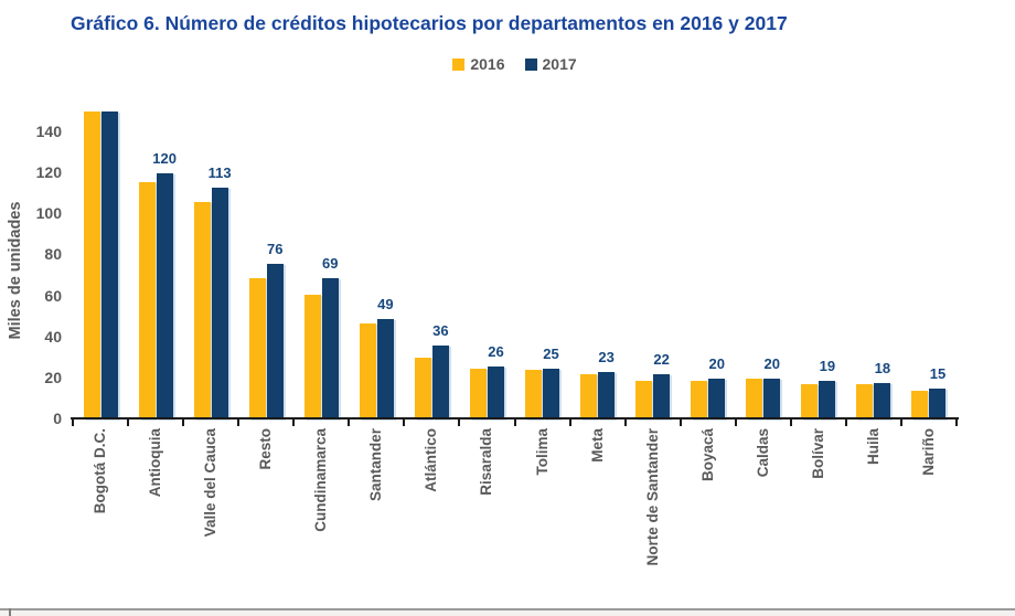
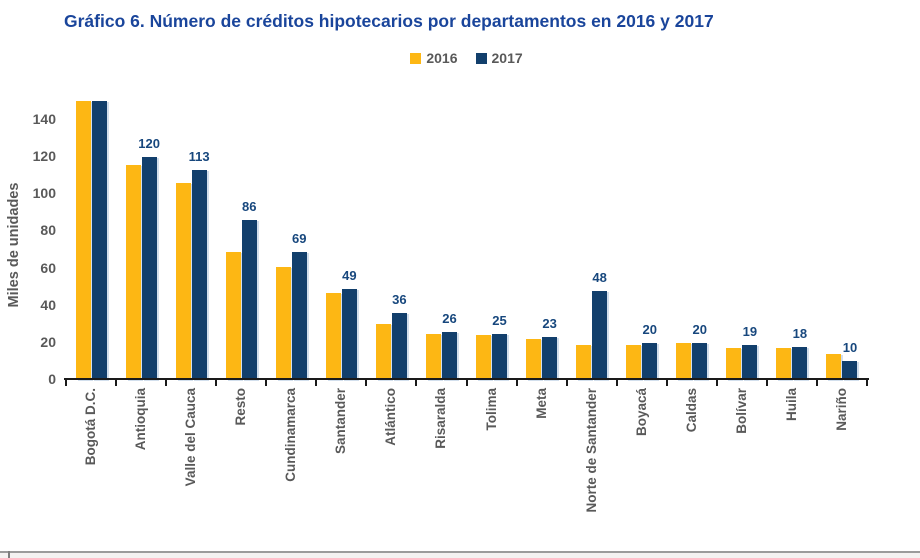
2017/Resto: 76 -> 86
2017/Norte de Santander: 22 -> 48
2017/Nariño: 15 -> 10
